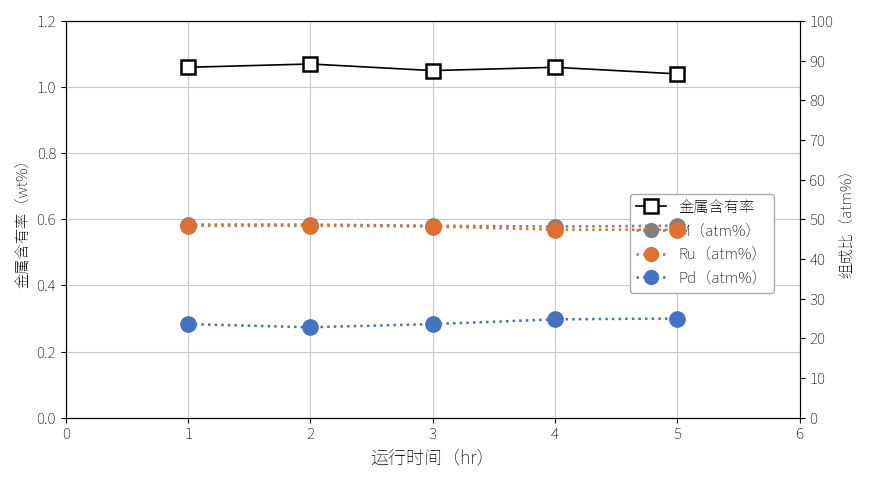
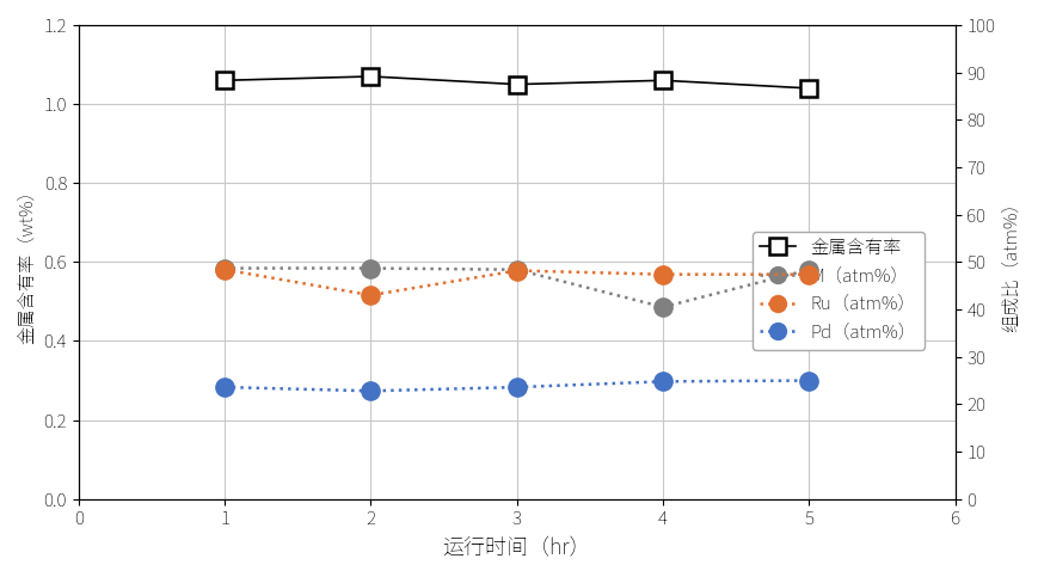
Ru（atm%）/2: 48.4 -> 43.0
M（atm%）/4: 48.2 -> 40.5
